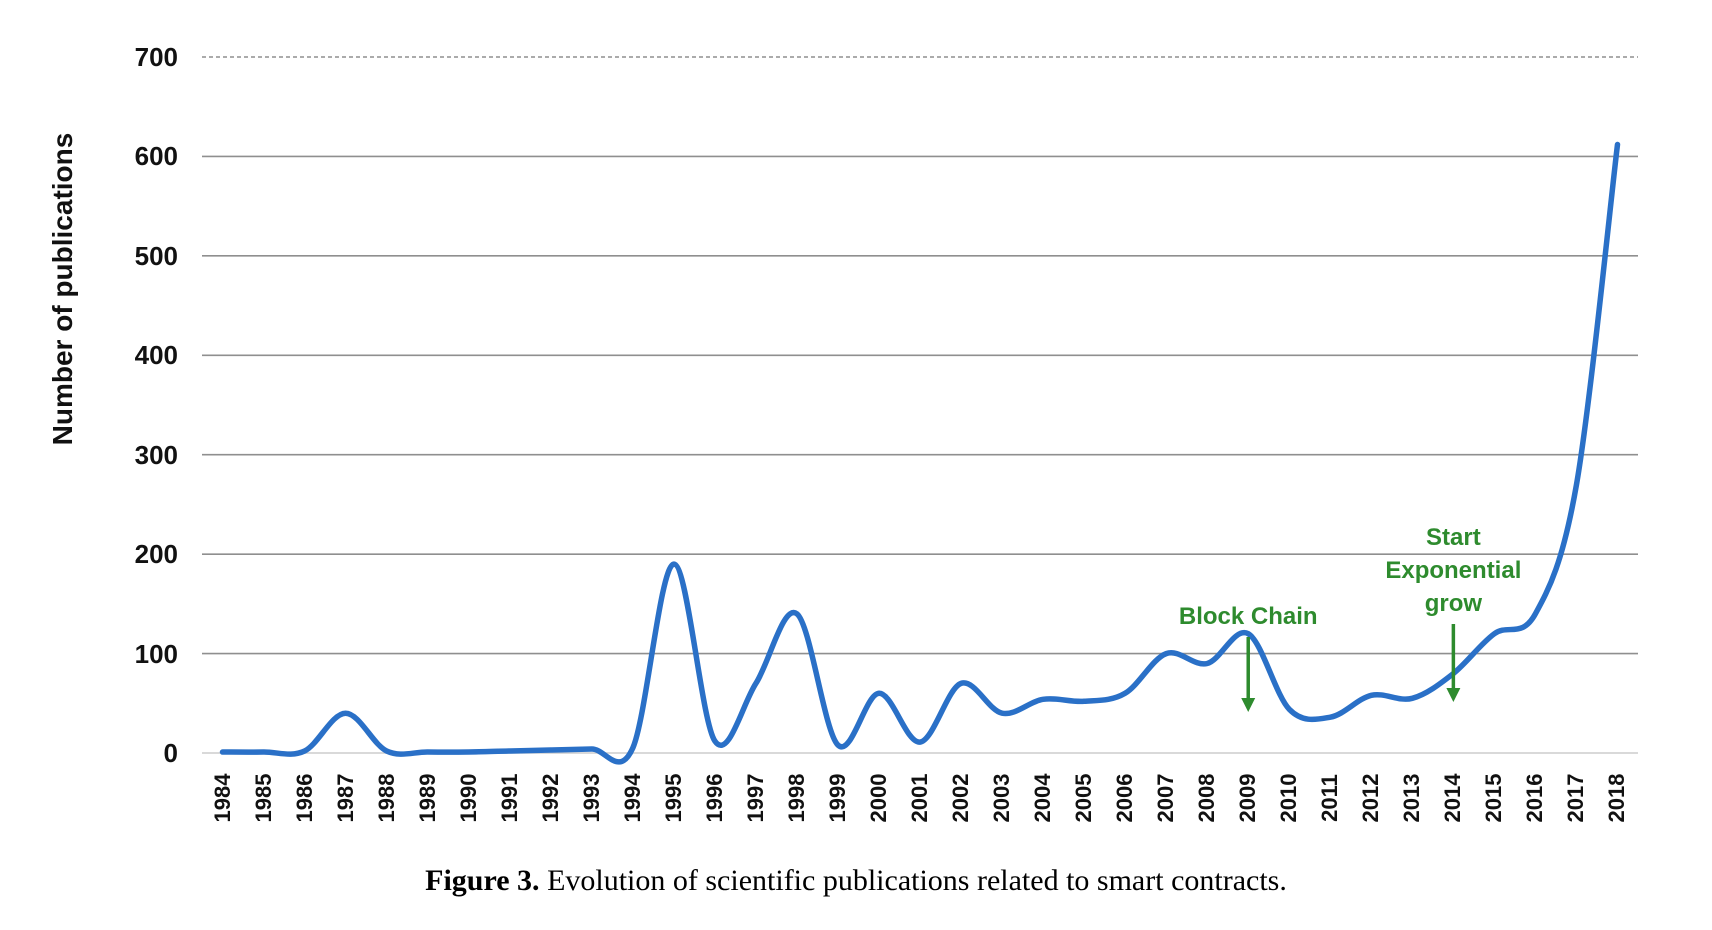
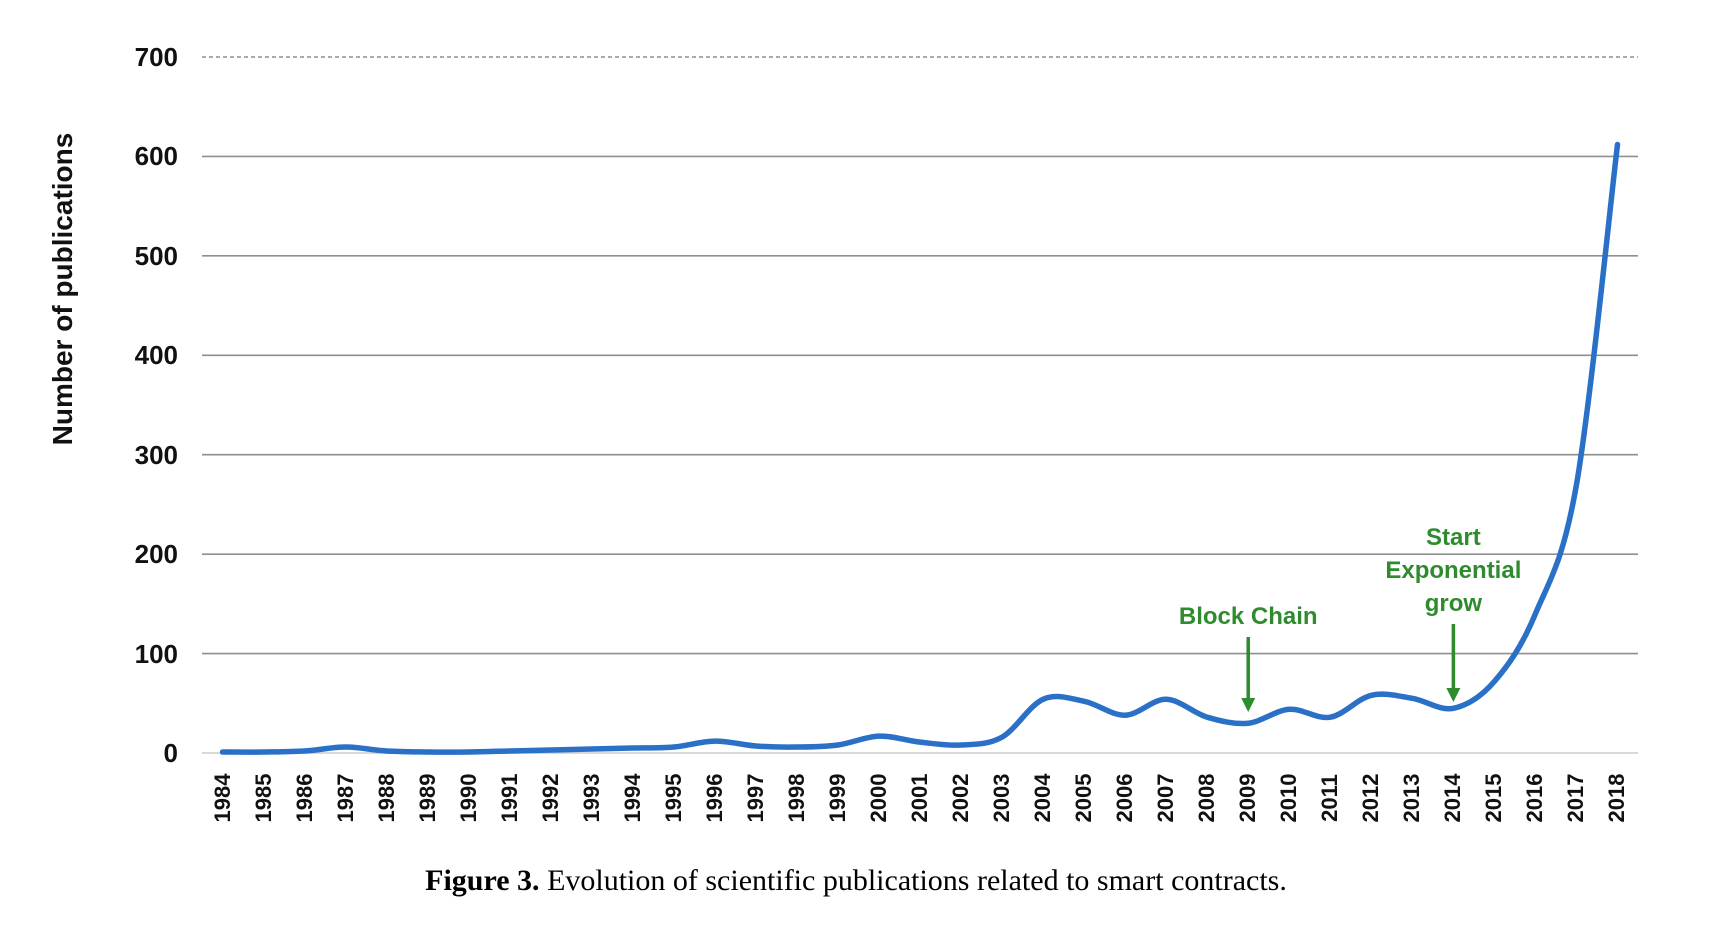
1987: 40 -> 10
1995: 190 -> 10
1997: 70 -> 10
1998: 140 -> 10
2000: 60 -> 20
2002: 70 -> 10
2003: 40 -> 20
2006: 60 -> 40
2007: 100 -> 50
2008: 90 -> 40
2009: 120 -> 30
2014: 80 -> 40
2015: 120 -> 70
